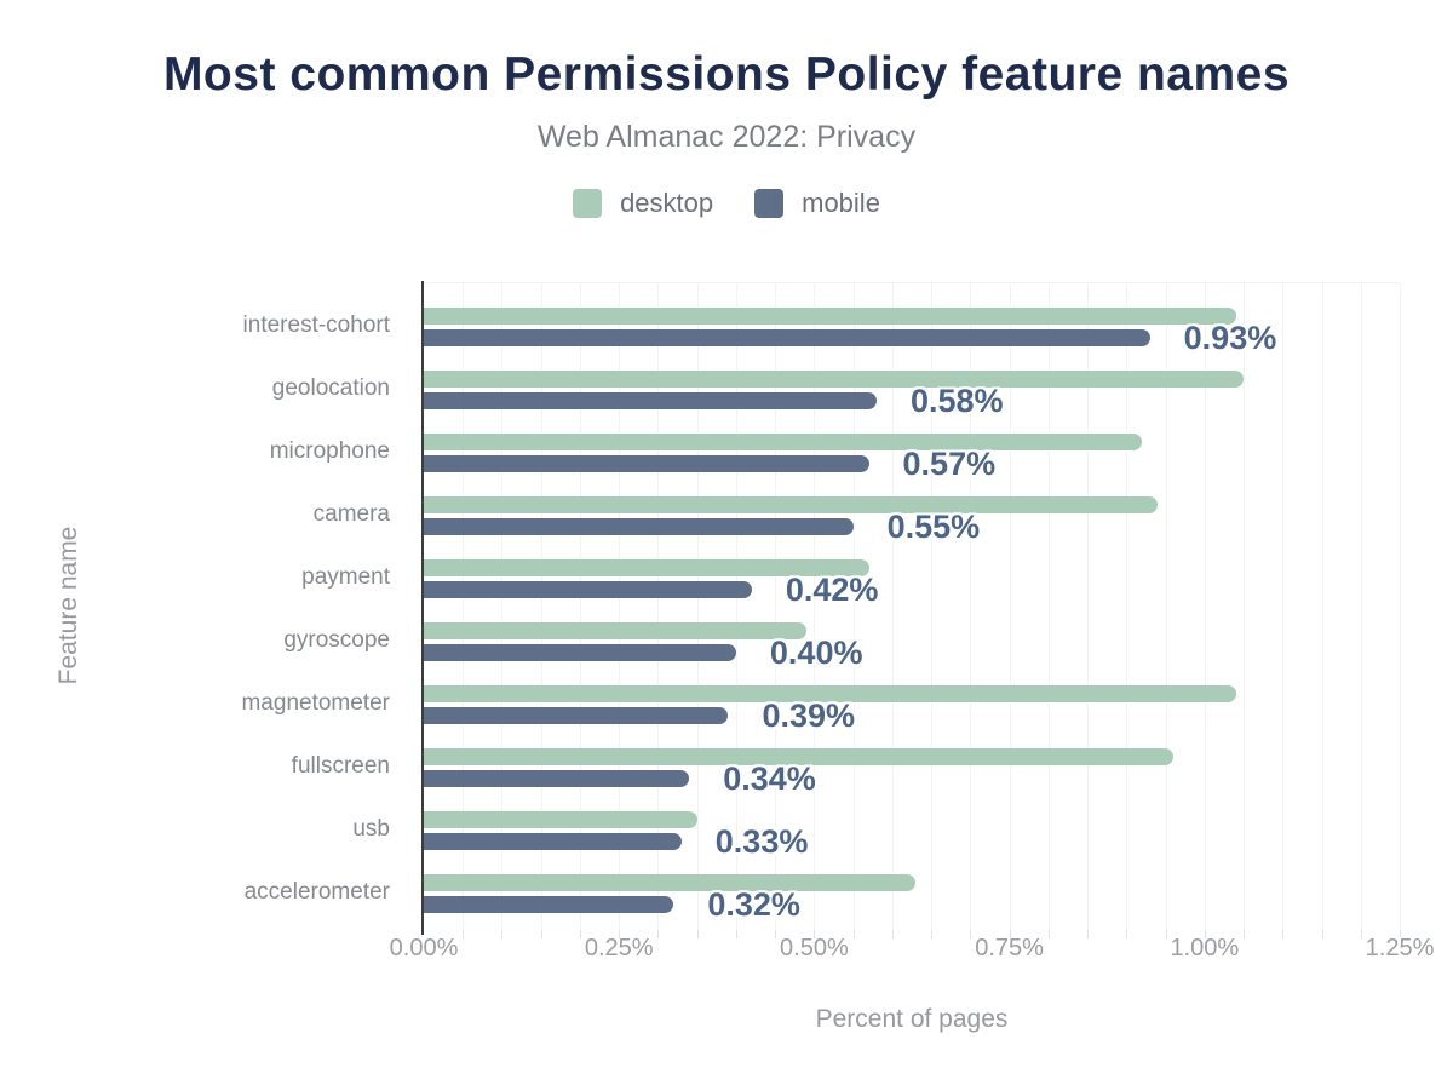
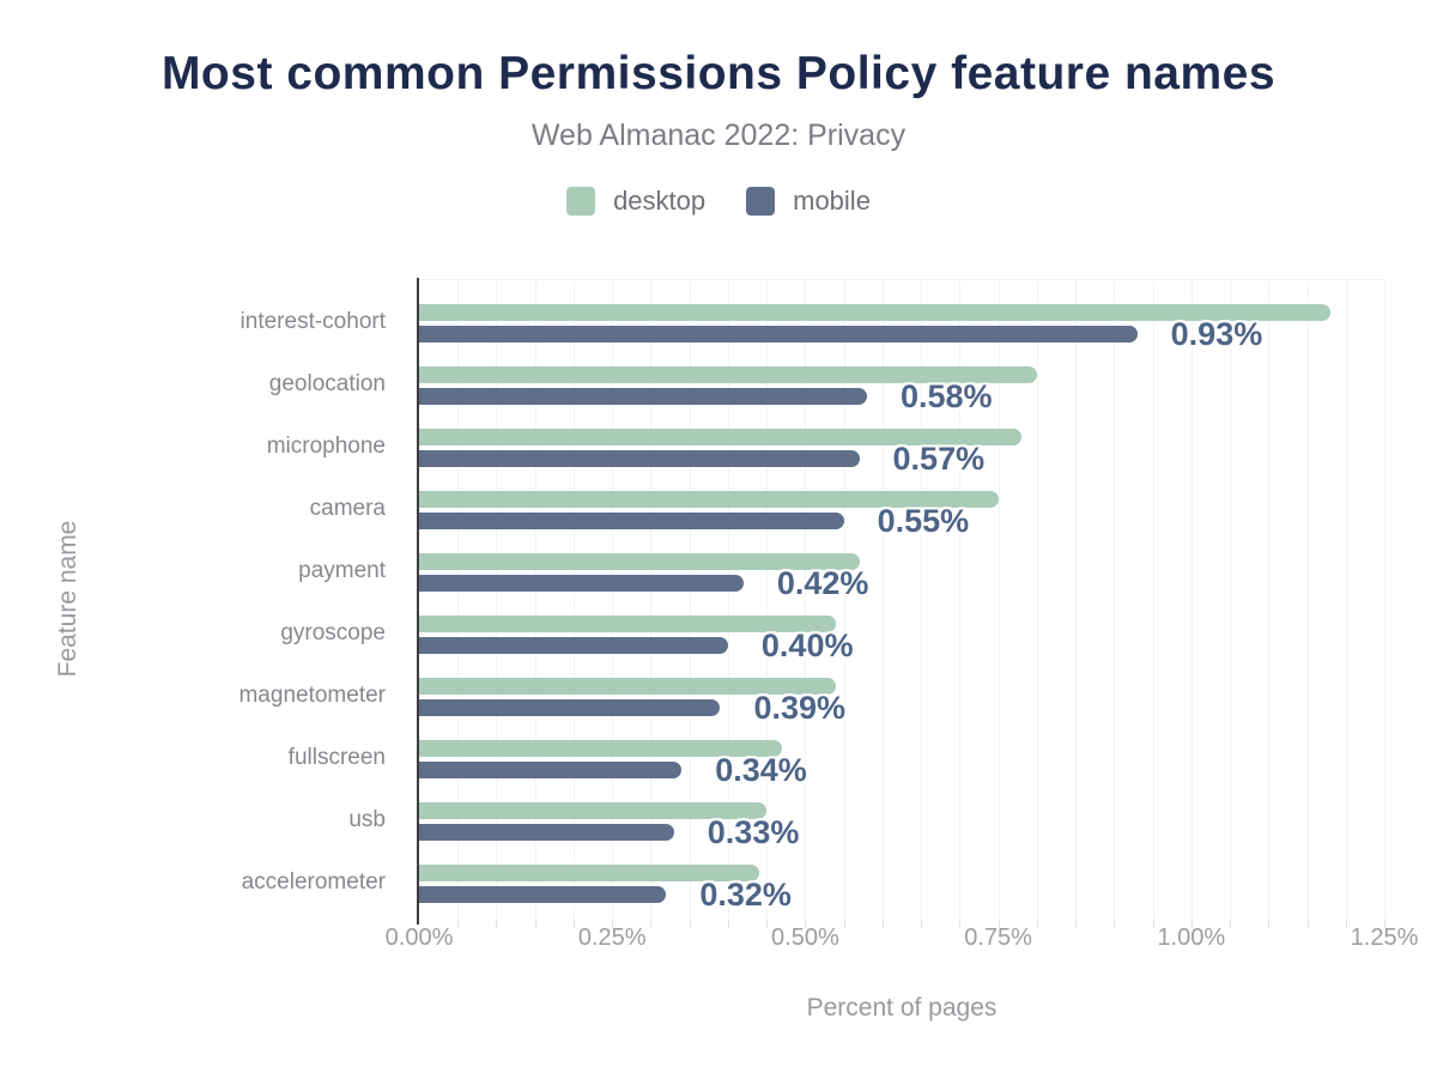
desktop/interest-cohort: 1.04% -> 1.18%
desktop/geolocation: 1.05% -> 0.80%
desktop/microphone: 0.92% -> 0.78%
desktop/camera: 0.94% -> 0.75%
desktop/gyroscope: 0.49% -> 0.54%
desktop/magnetometer: 1.04% -> 0.54%
desktop/fullscreen: 0.96% -> 0.47%
desktop/usb: 0.35% -> 0.45%
desktop/accelerometer: 0.63% -> 0.44%
